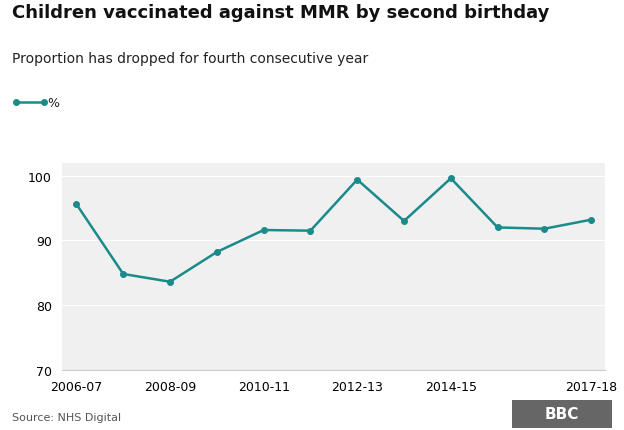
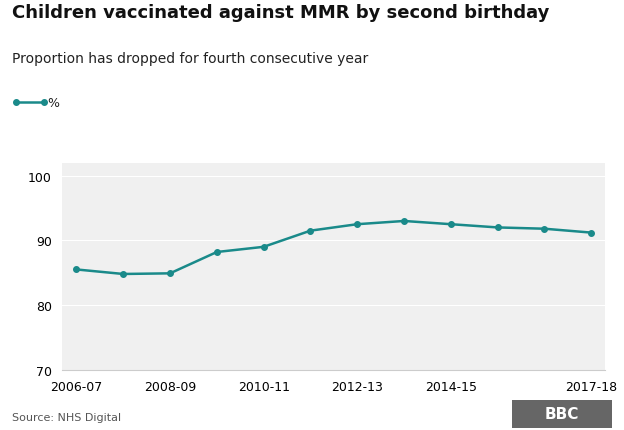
2006-07: 95.6 -> 85.5
2008-09: 83.6 -> 84.9
2010-11: 91.6 -> 89.0
2012-13: 99.4 -> 92.5
2014-15: 99.6 -> 92.5
2017-18: 93.2 -> 91.2
